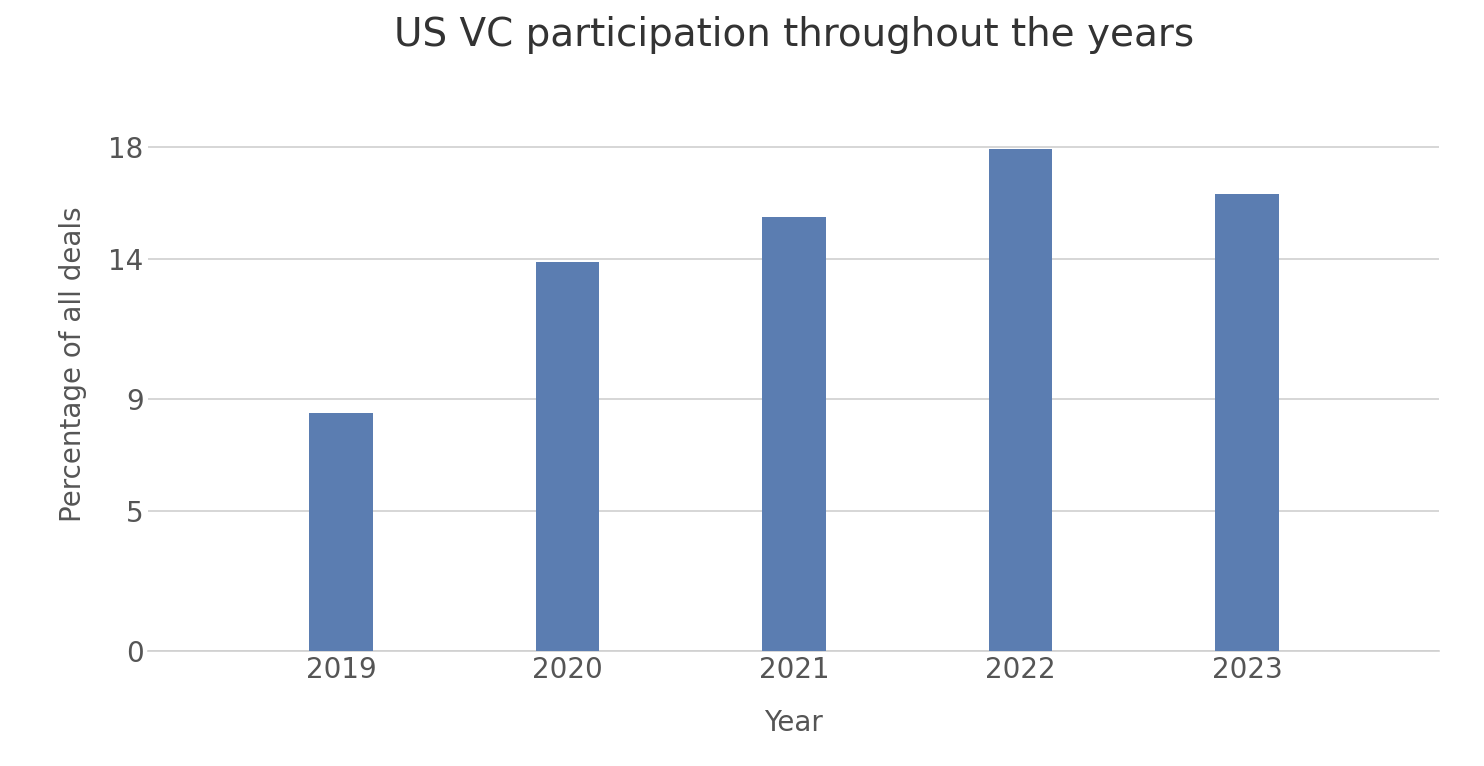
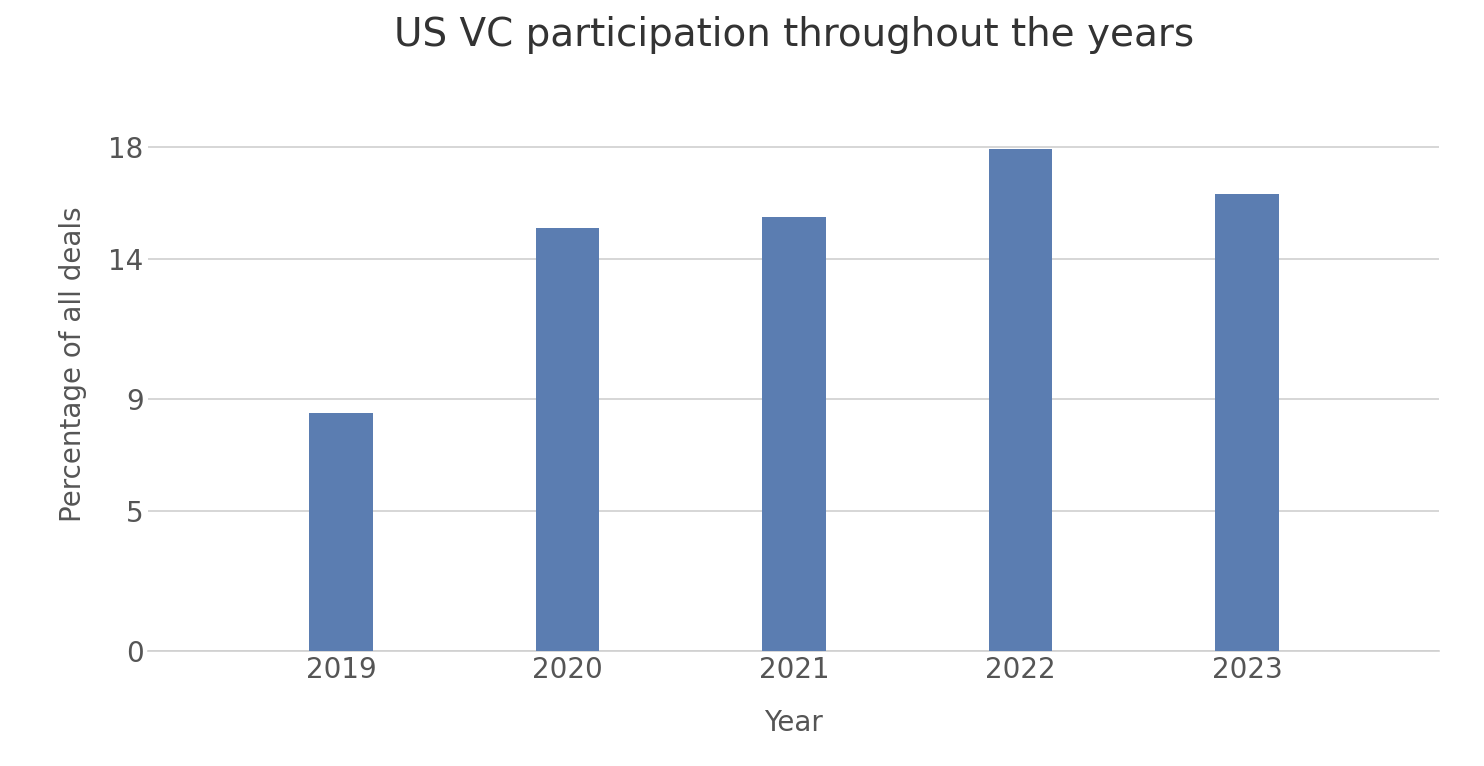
2020: 13.9 -> 15.1
